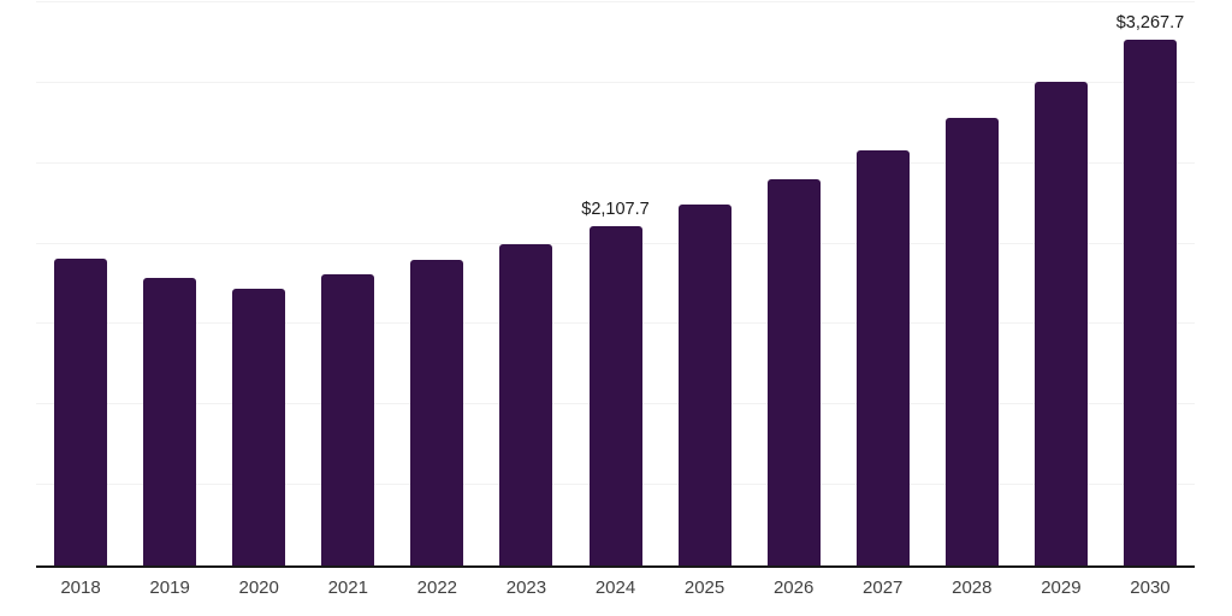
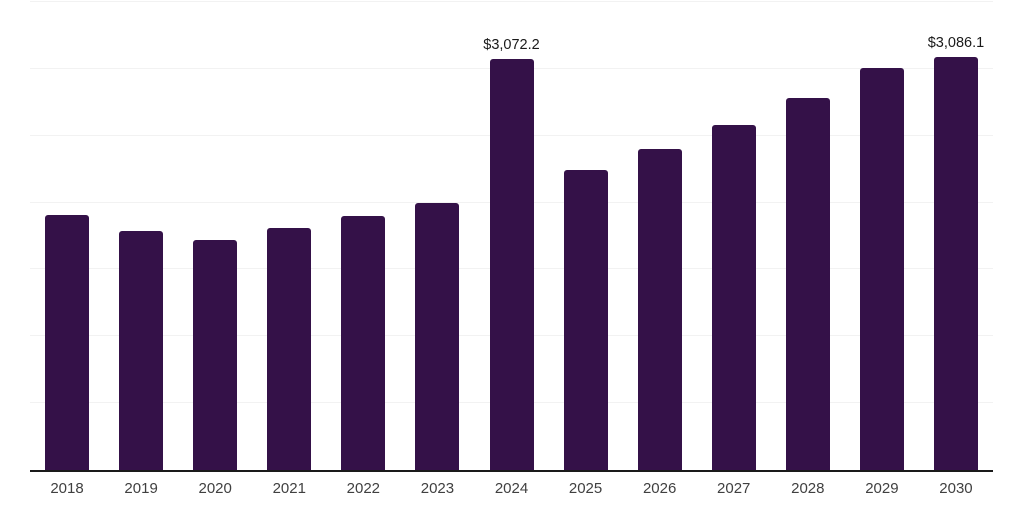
2024: $2,107.7 -> $3,072.2
2030: $3,267.7 -> $3,086.1
